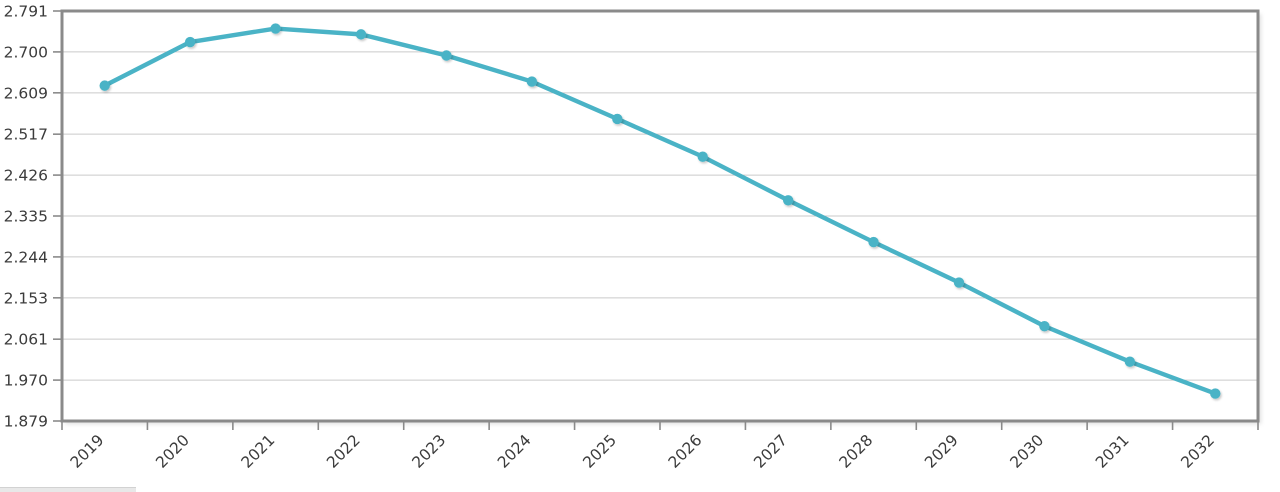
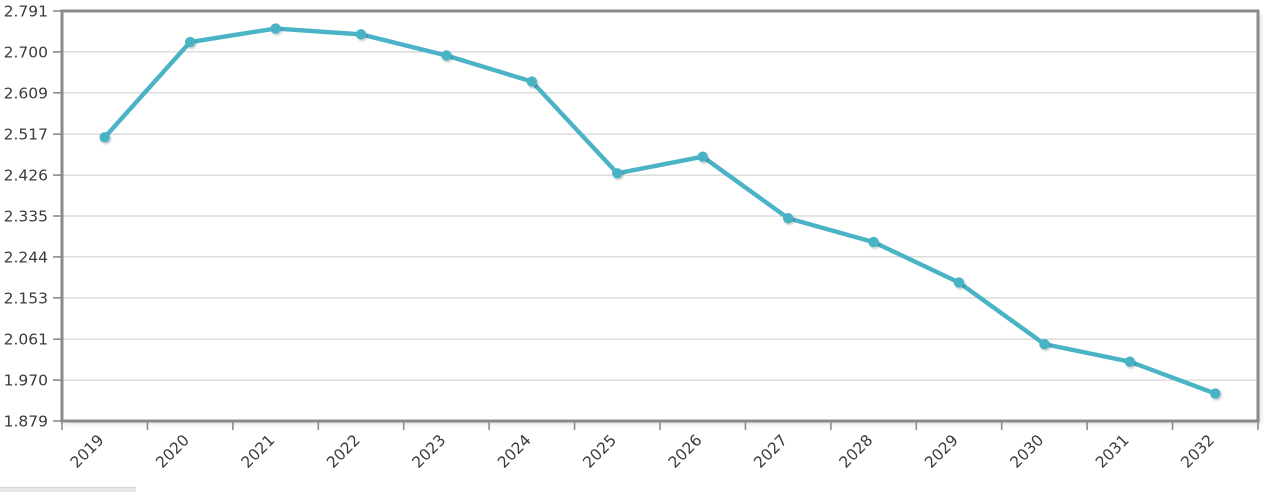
2019: 2.62 -> 2.51
2025: 2.55 -> 2.43
2027: 2.37 -> 2.33
2030: 2.09 -> 2.05
